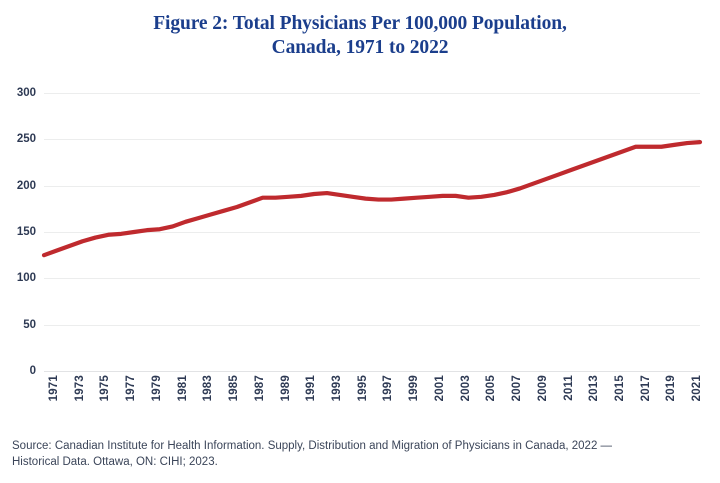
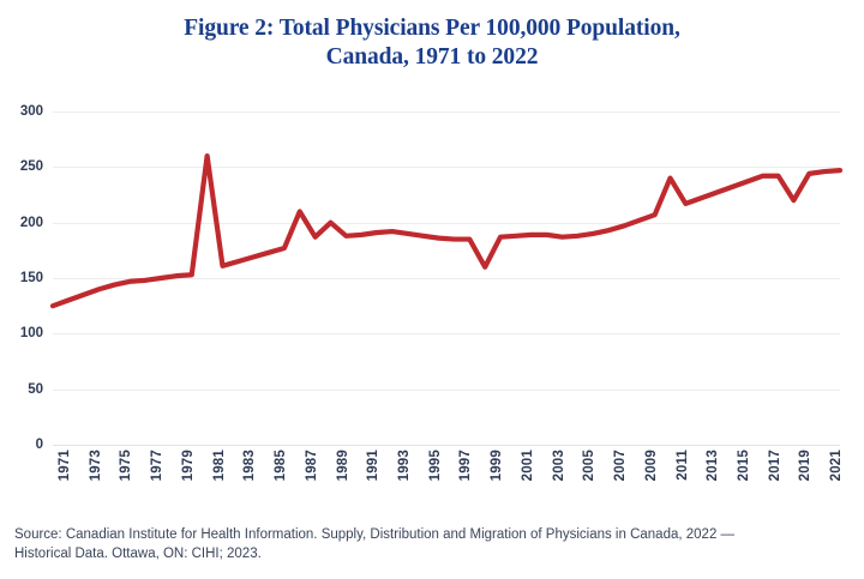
1981: 160 -> 260
1987: 180 -> 210
1989: 190 -> 200
1999: 190 -> 160
2011: 210 -> 240
2019: 240 -> 220
